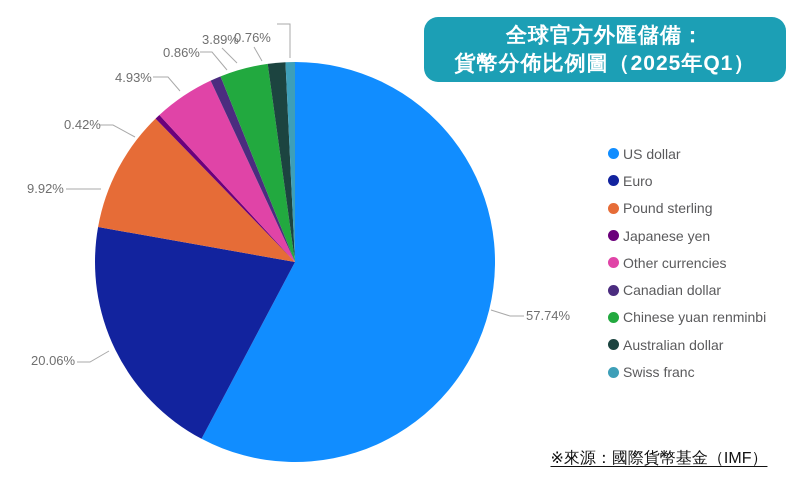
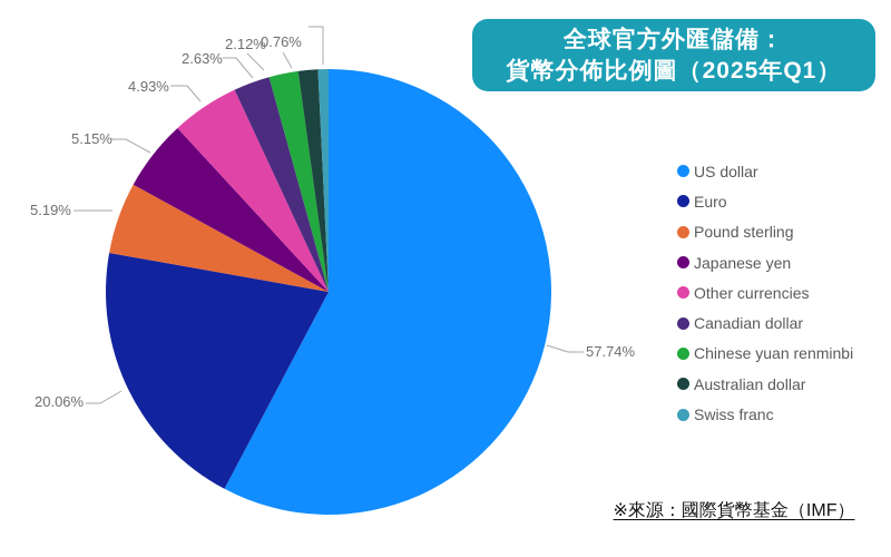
Pound sterling: 9.92% -> 5.19%
Japanese yen: 0.42% -> 5.15%
Canadian dollar: 0.86% -> 2.63%
Chinese yuan renminbi: 3.89% -> 2.12%
